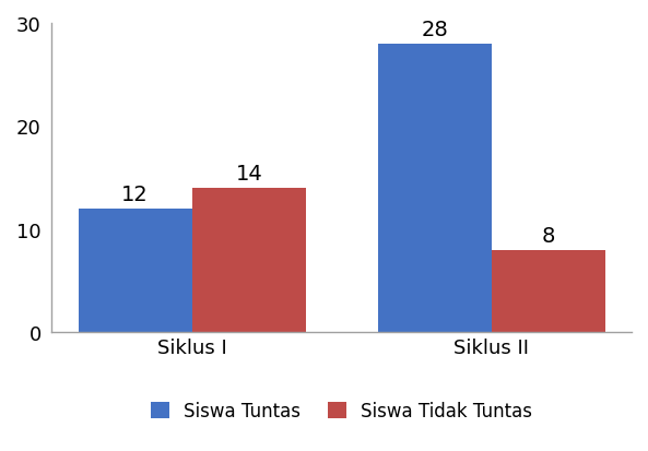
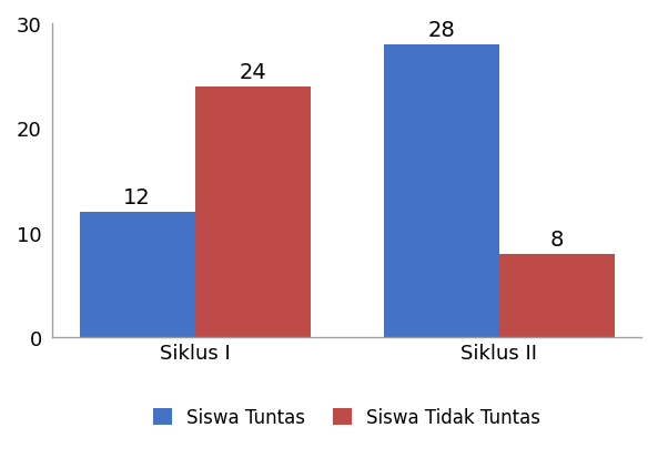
Siswa Tidak Tuntas/Siklus I: 14 -> 24
